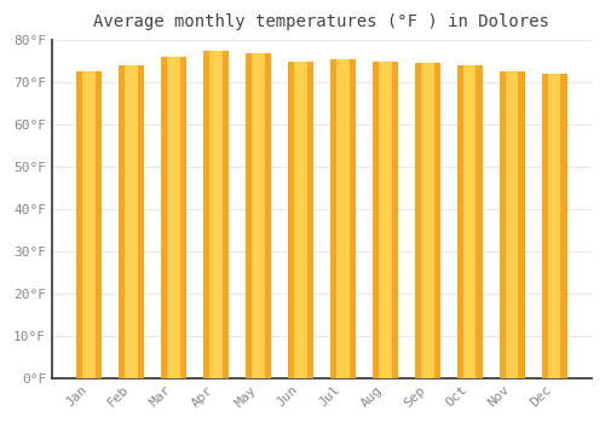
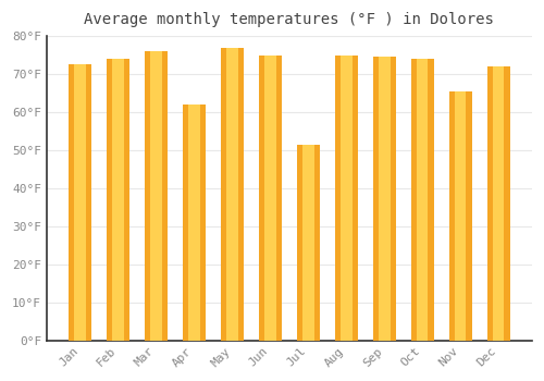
Apr: 77.5°F -> 62.0°F
Jul: 75.5°F -> 51.5°F
Nov: 72.5°F -> 65.5°F
